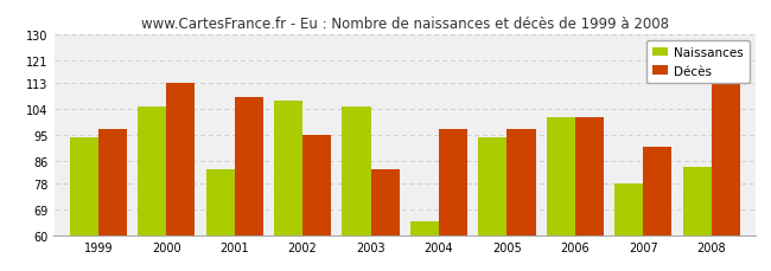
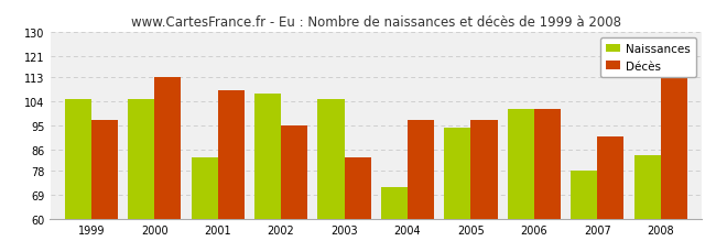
Naissances/1999: 94 -> 105
Naissances/2004: 65 -> 72
